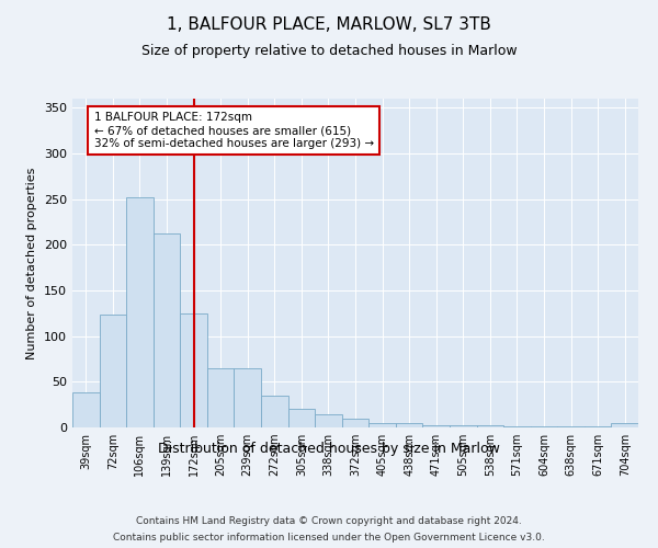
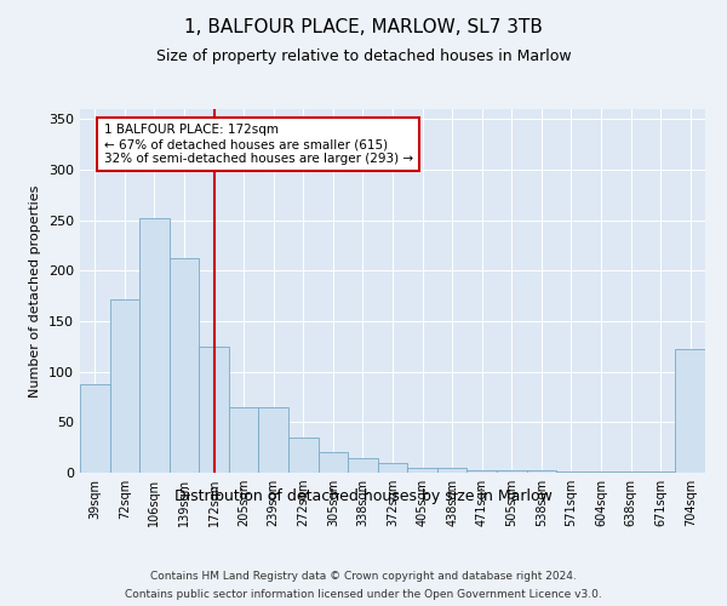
39sqm: 38 -> 88
72sqm: 124 -> 172
704sqm: 5 -> 122
